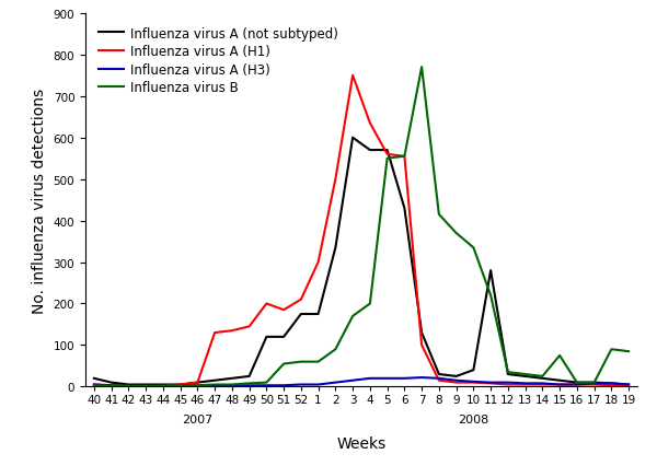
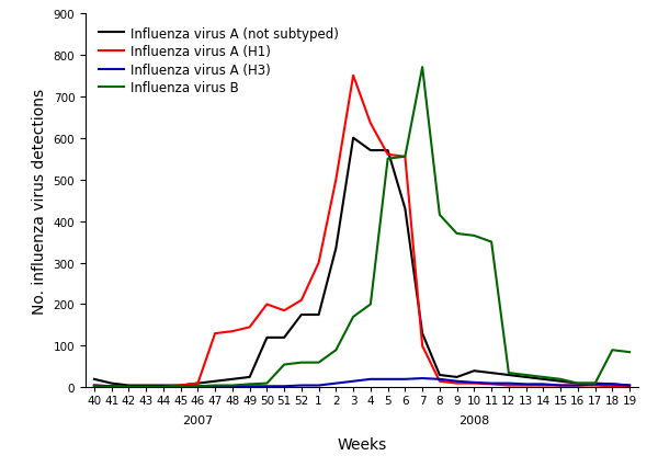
Influenza virus B/10: 335 -> 365
Influenza virus A (not subtyped)/11: 280 -> 35
Influenza virus B/11: 220 -> 350
Influenza virus B/15: 75 -> 20
